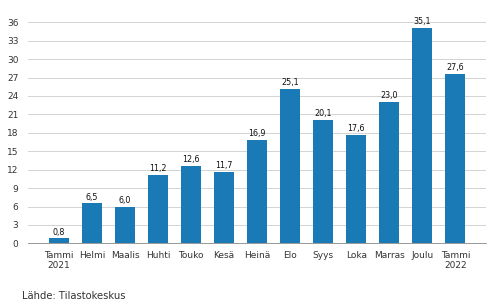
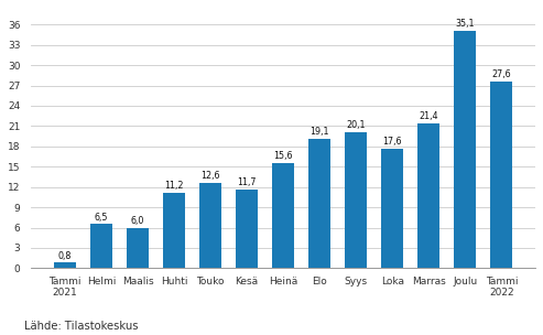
Heinä: 16,9 -> 15,6
Elo: 25,1 -> 19,1
Marras: 23,0 -> 21,4
